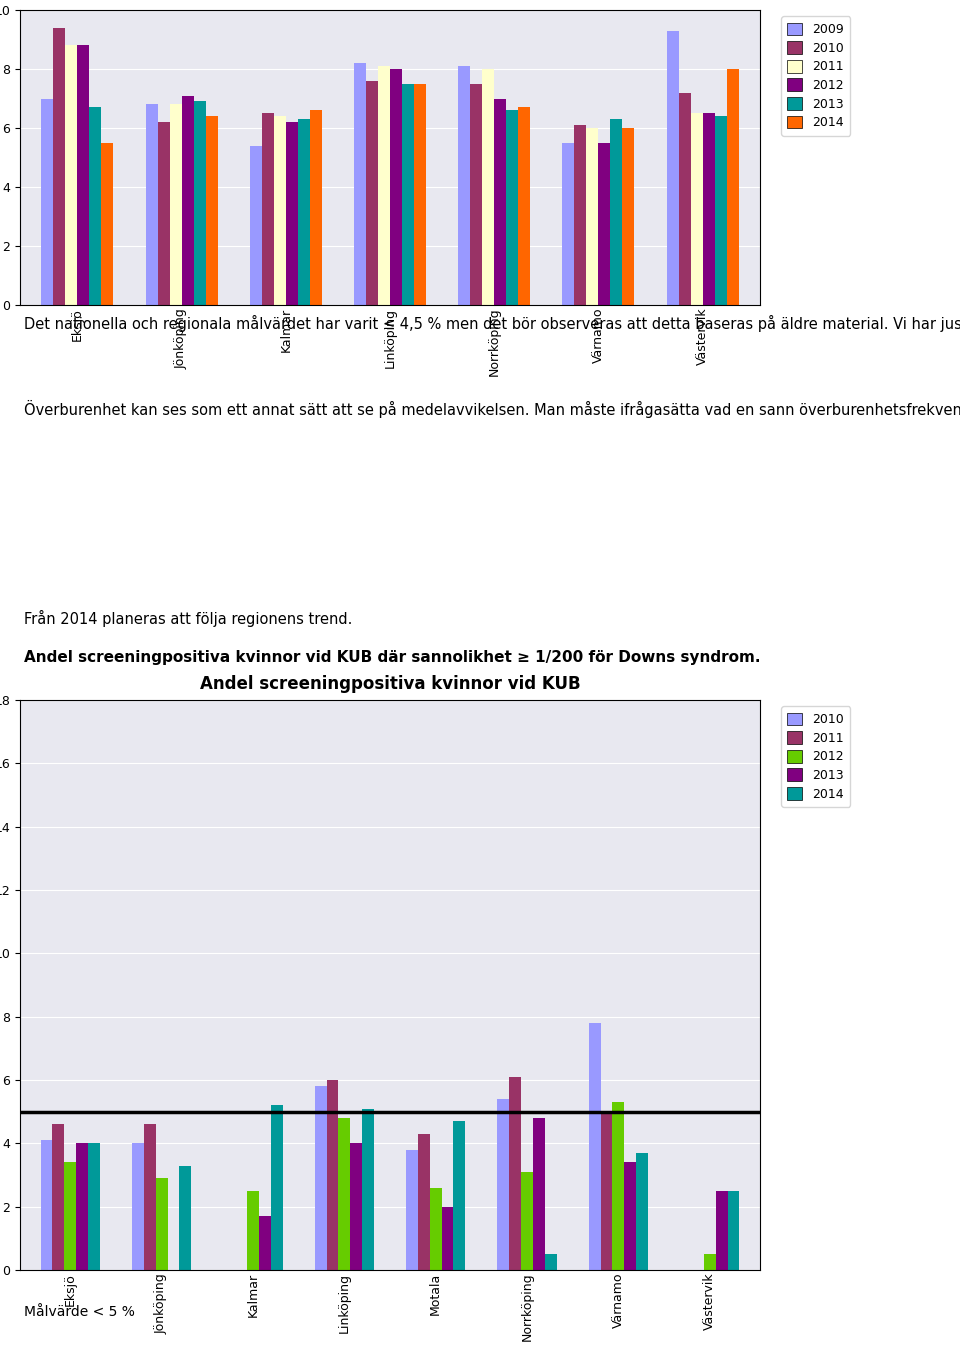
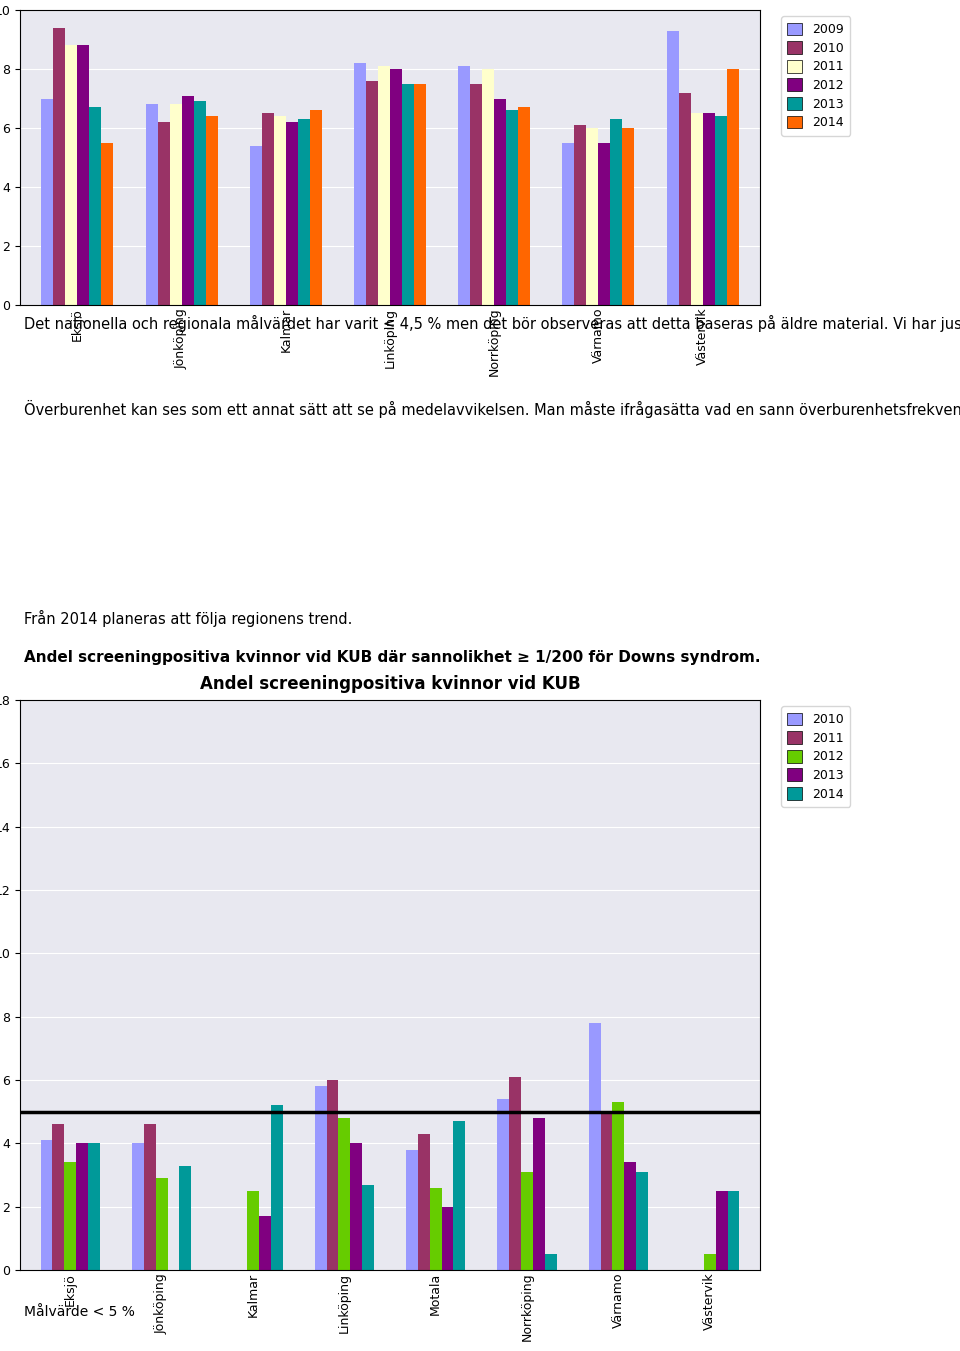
Andel screeningpositiva kvinnor vid KUB/2014/Linköping: 5.1 -> 2.7
Andel screeningpositiva kvinnor vid KUB/2014/Värnamo: 3.7 -> 3.1
